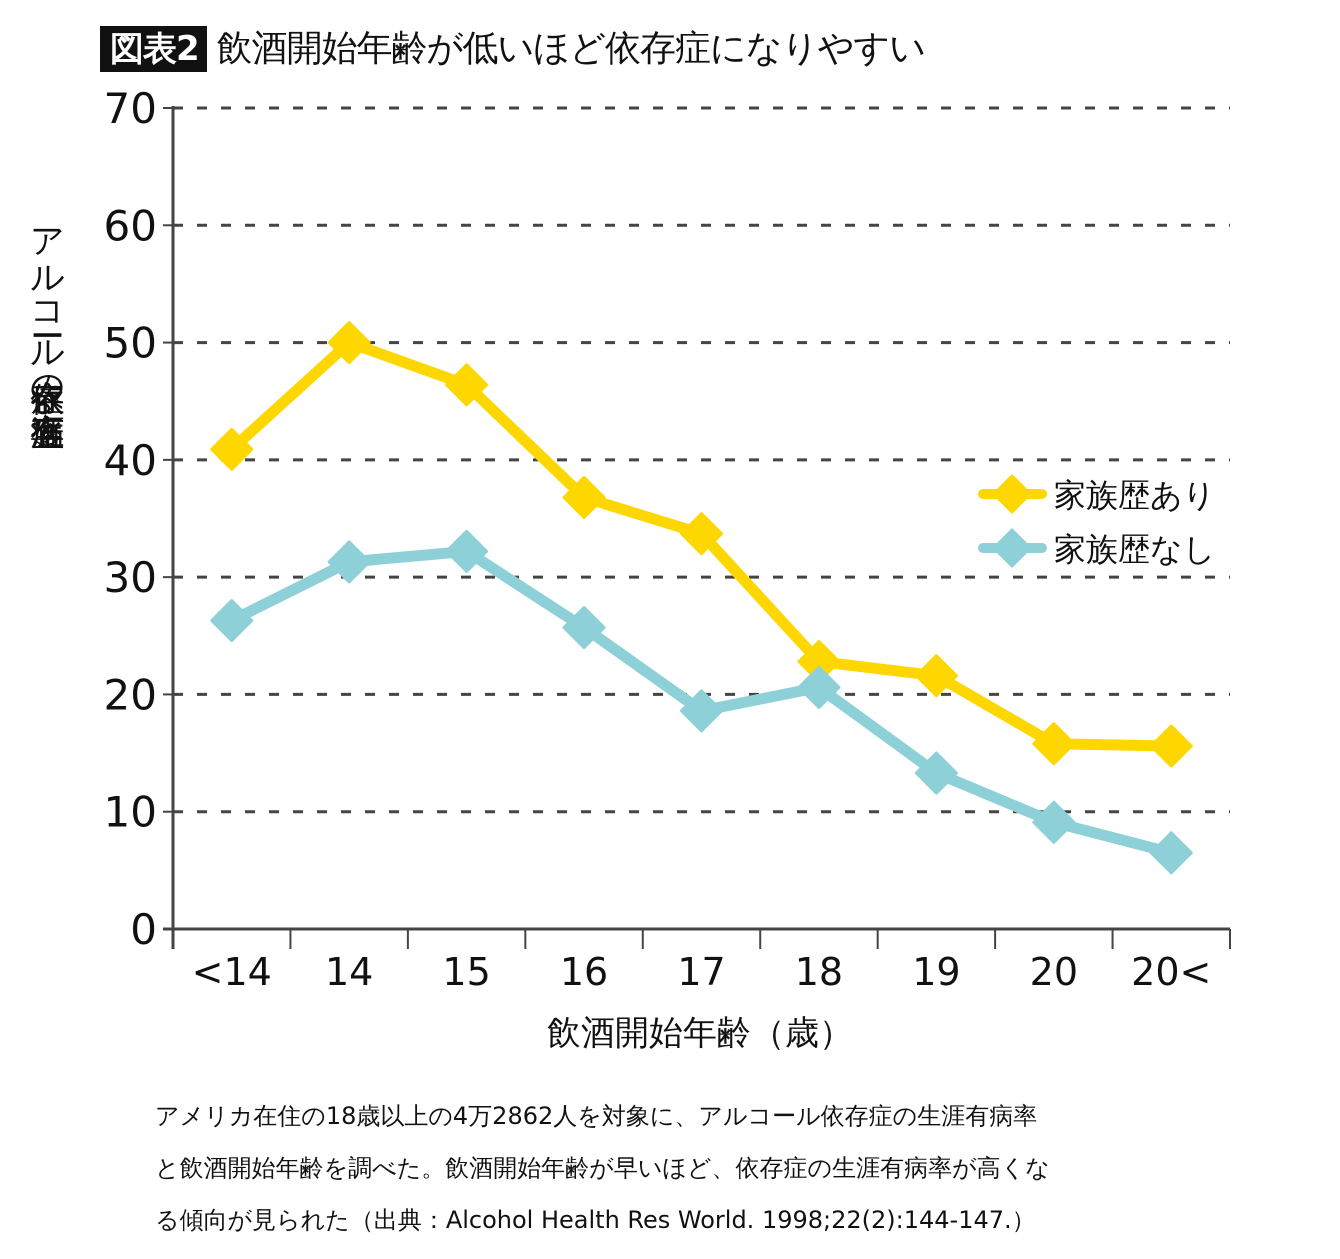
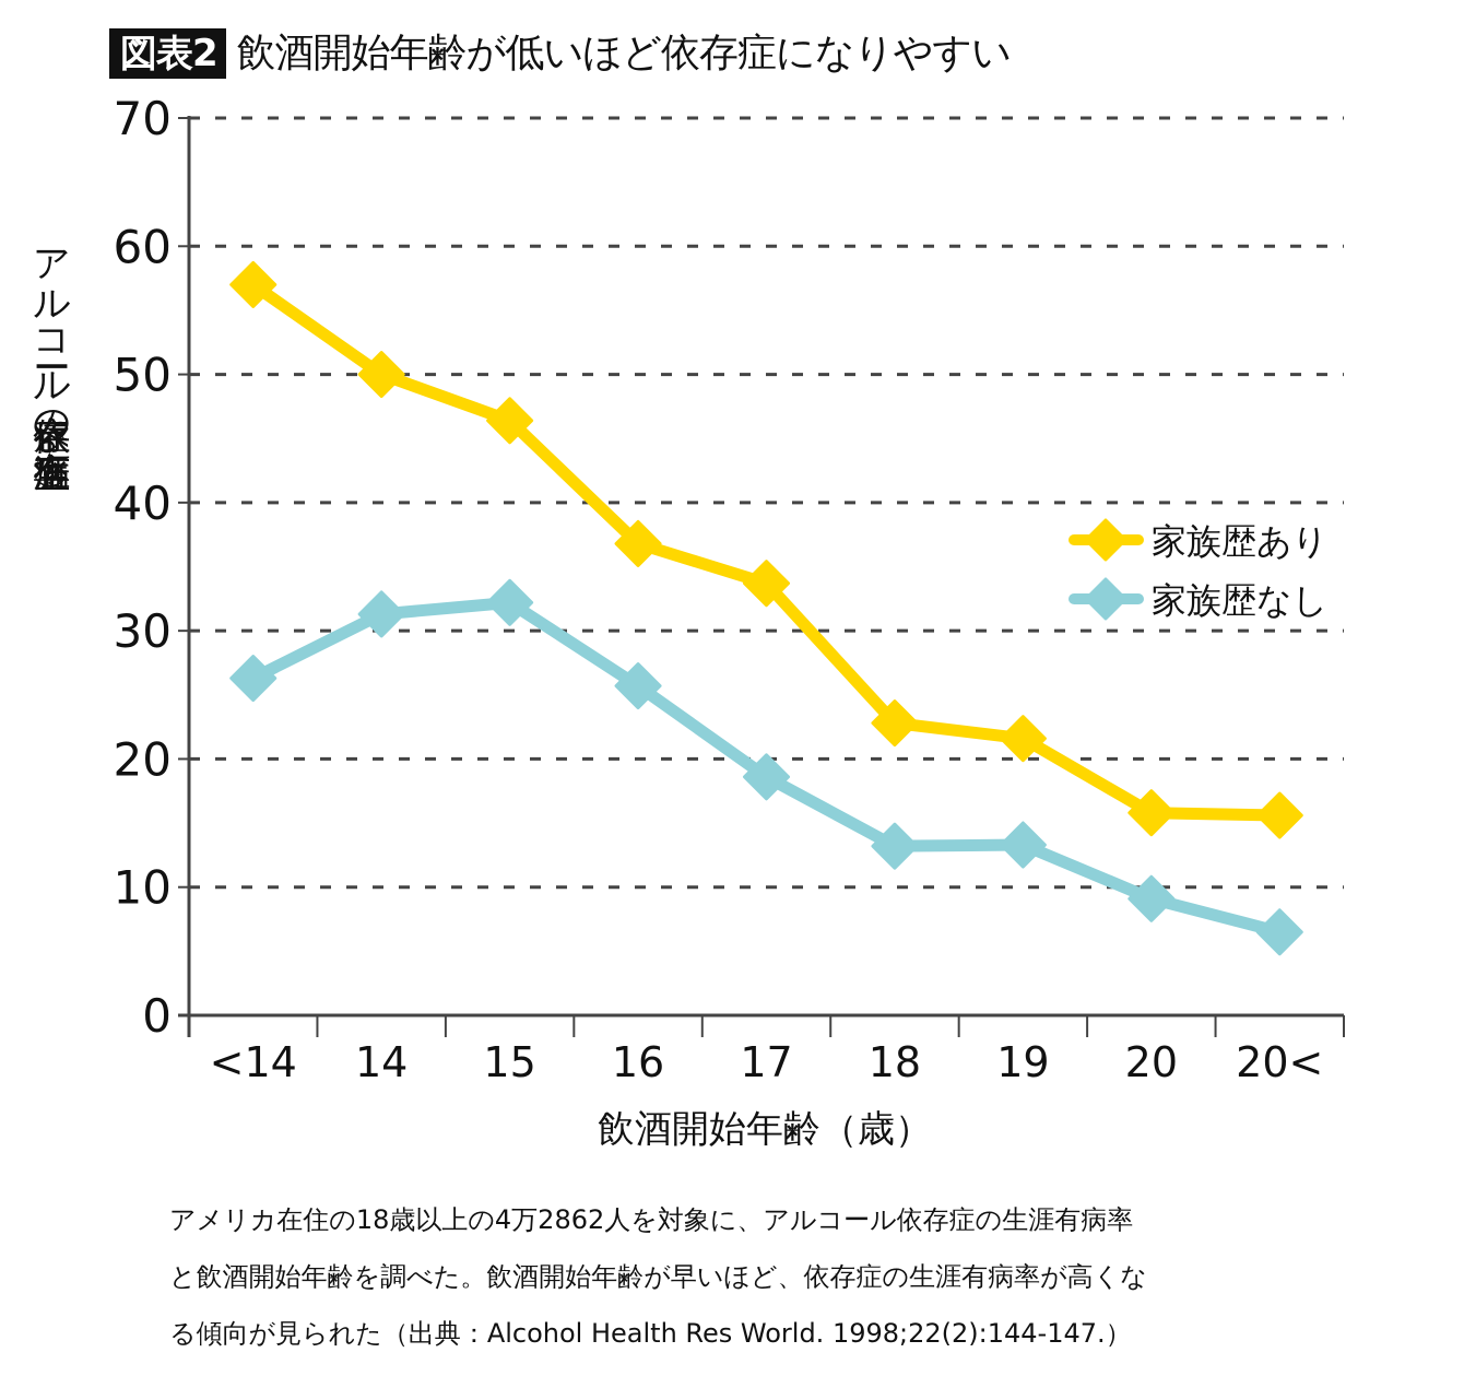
家族歴あり/<14: 40.9 -> 57.0
家族歴なし/18: 20.6 -> 13.2
